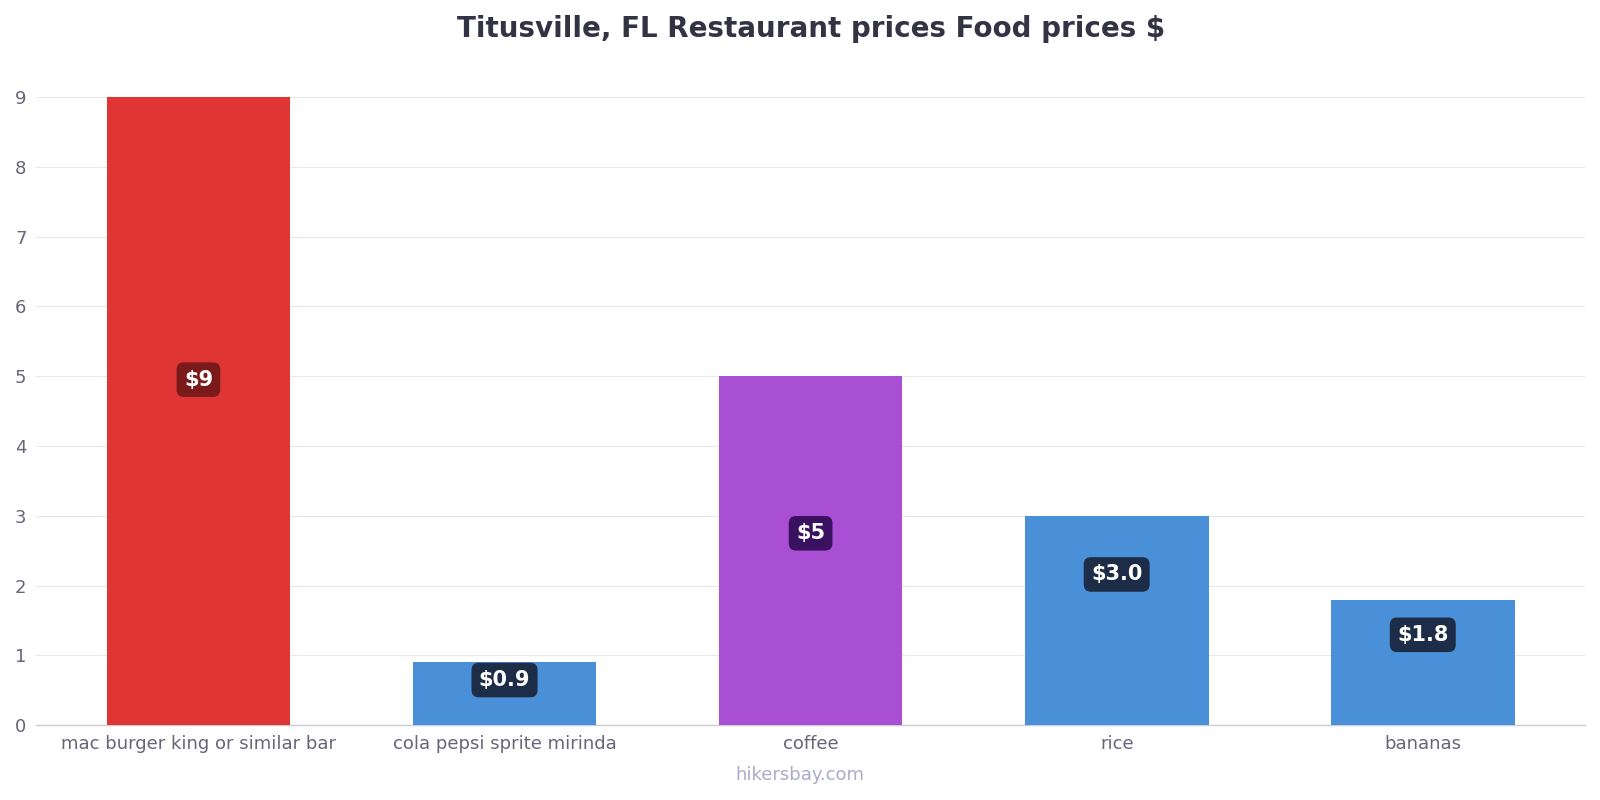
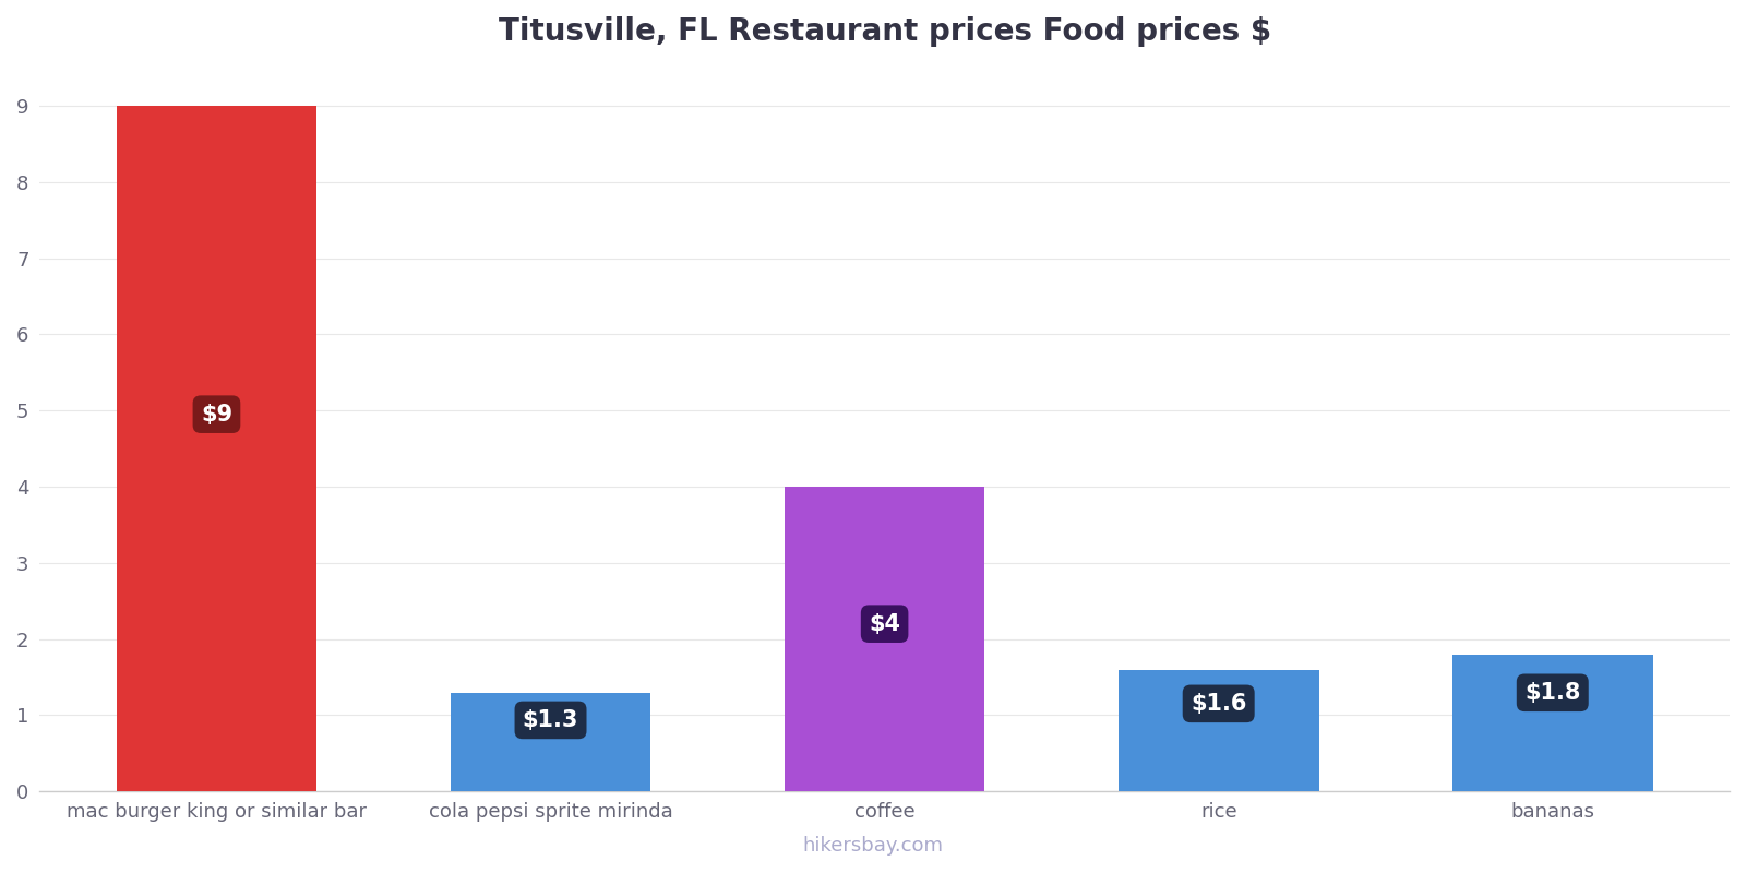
cola pepsi sprite mirinda: $0.9 -> $1.3
coffee: $5 -> $4
rice: $3.0 -> $1.6
